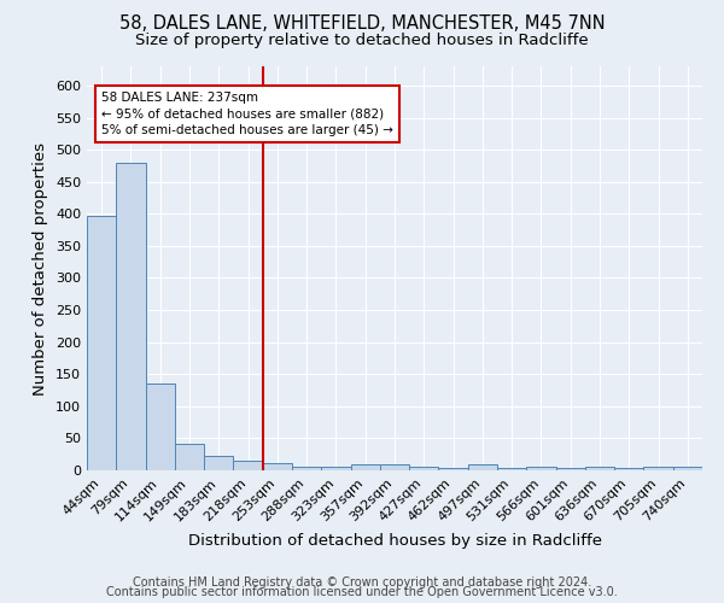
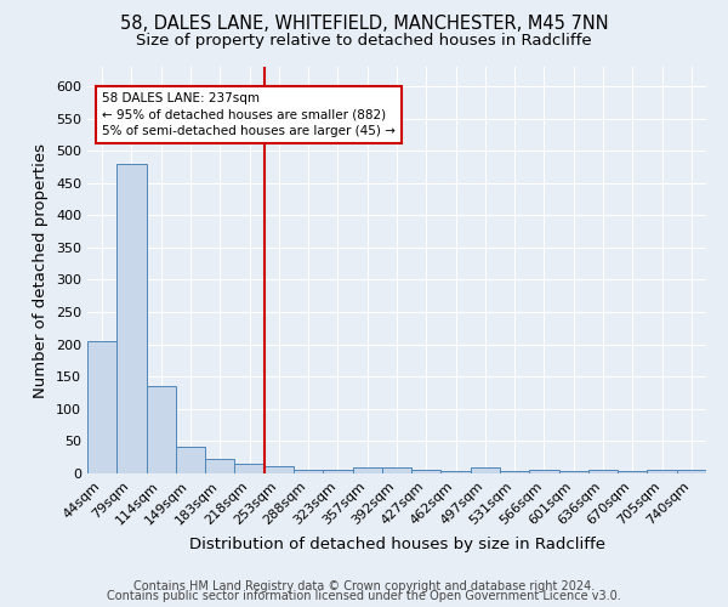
44sqm: 396 -> 205
